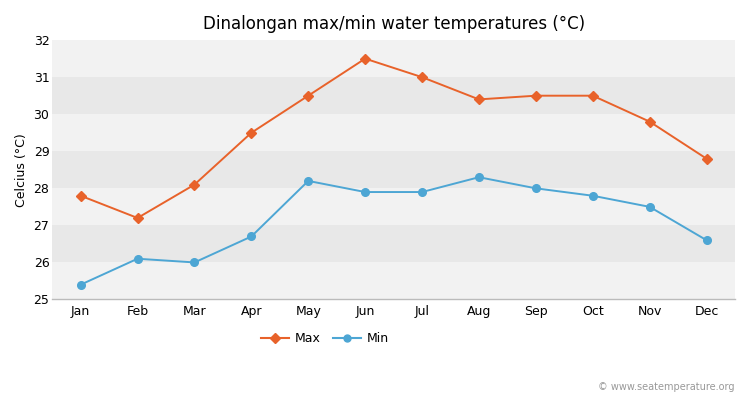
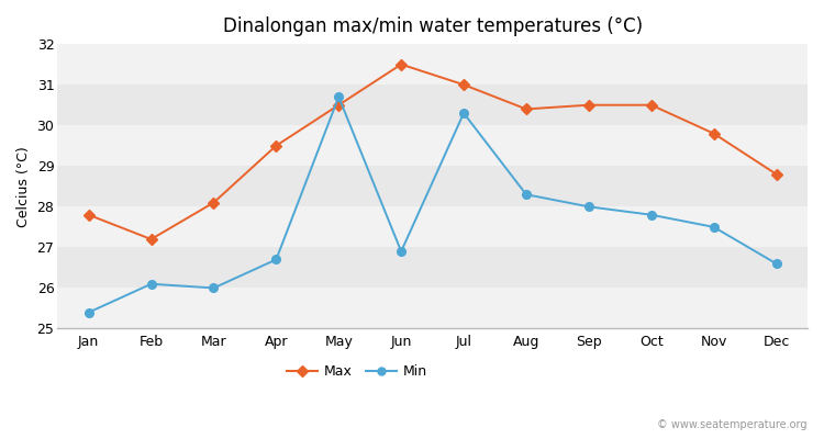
Min/May: 28.2 -> 30.7
Min/Jun: 27.9 -> 26.9
Min/Jul: 27.9 -> 30.3
